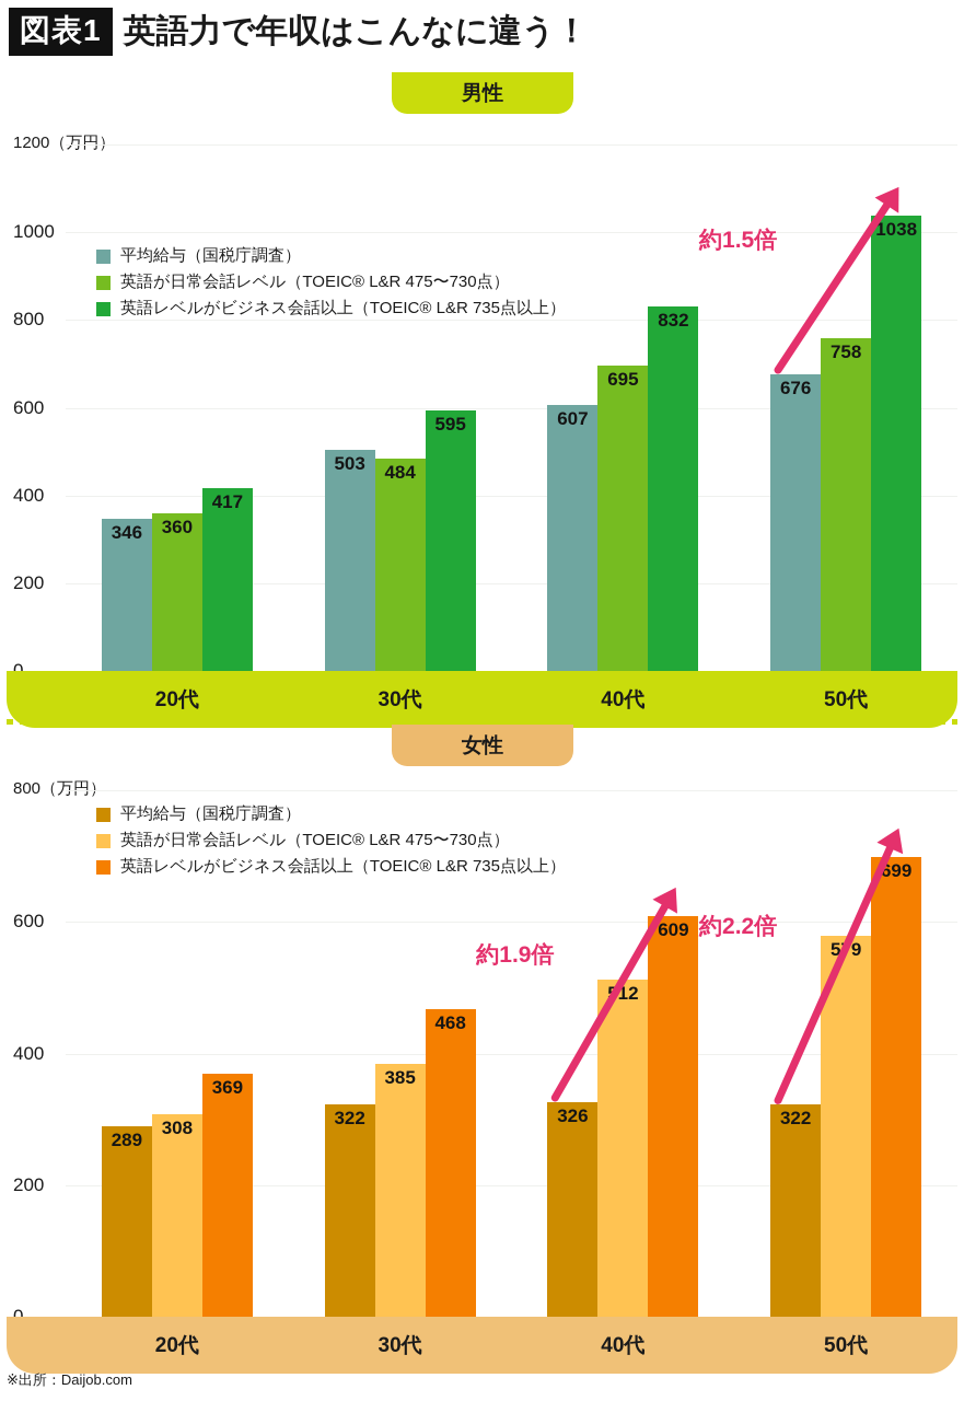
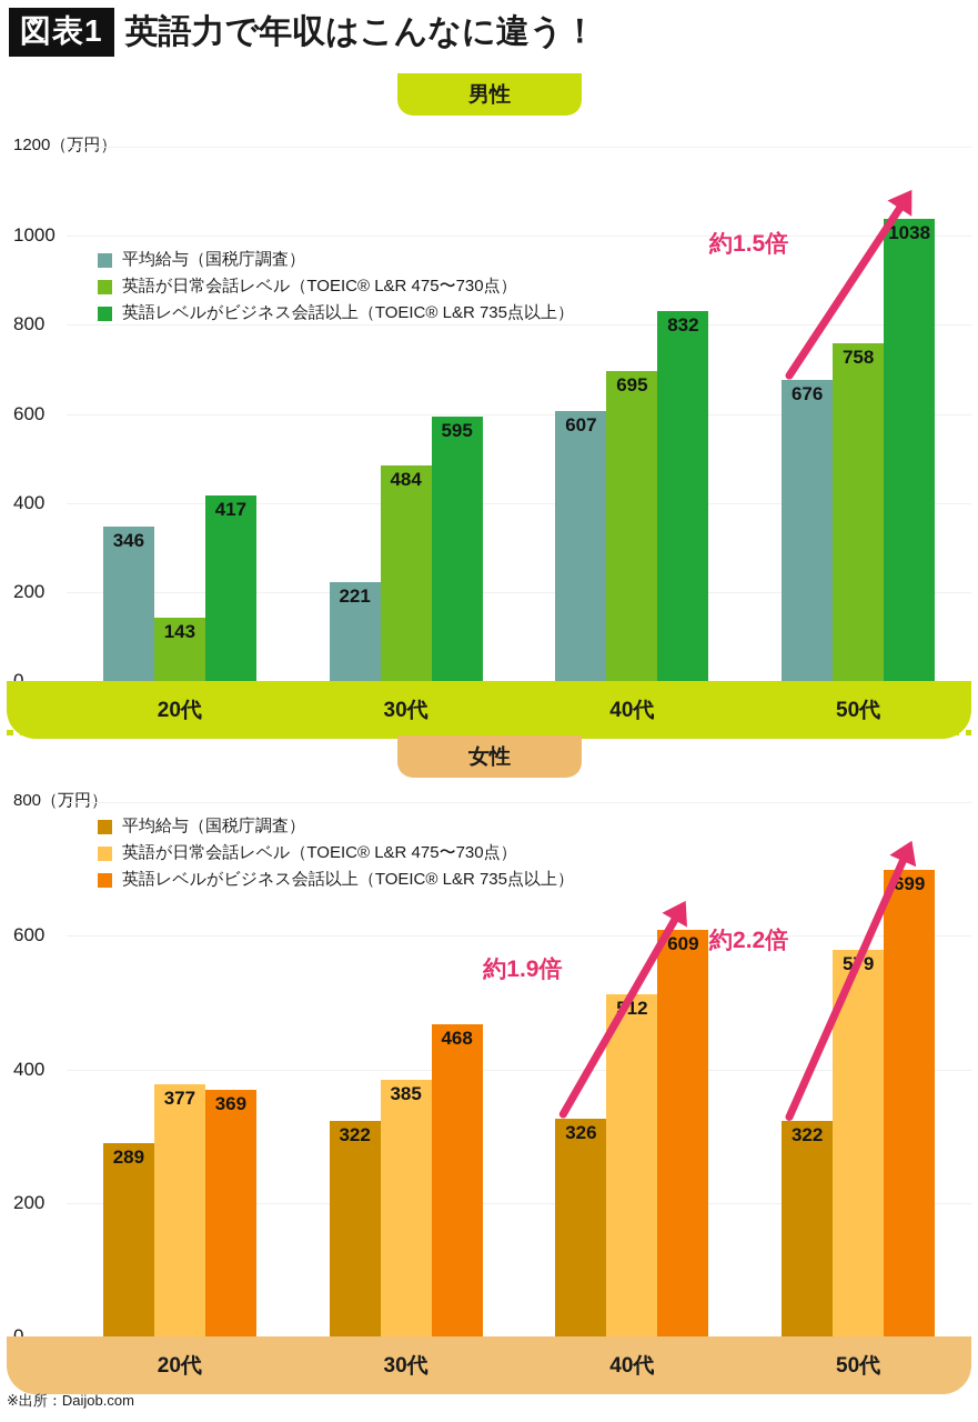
男性/英語が日常会話レベル（TOEIC® L&R 475〜730点）/20代: 360 -> 143
男性/平均給与（国税庁調査）/30代: 503 -> 221
女性/英語が日常会話レベル（TOEIC® L&R 475〜730点）/20代: 308 -> 377
